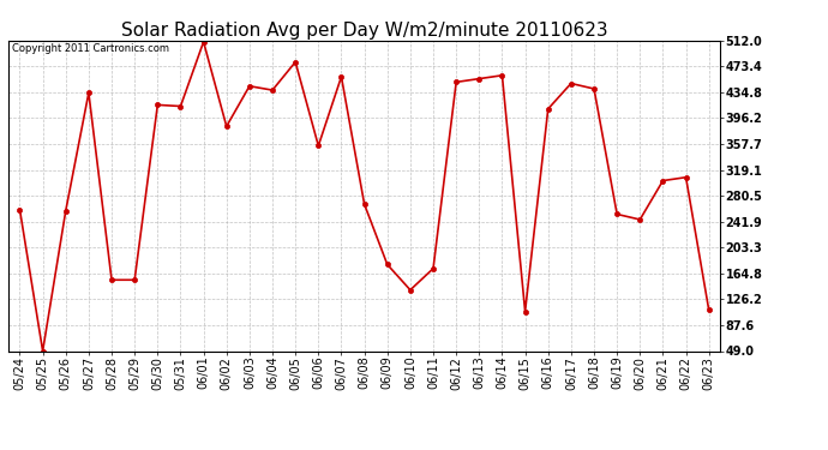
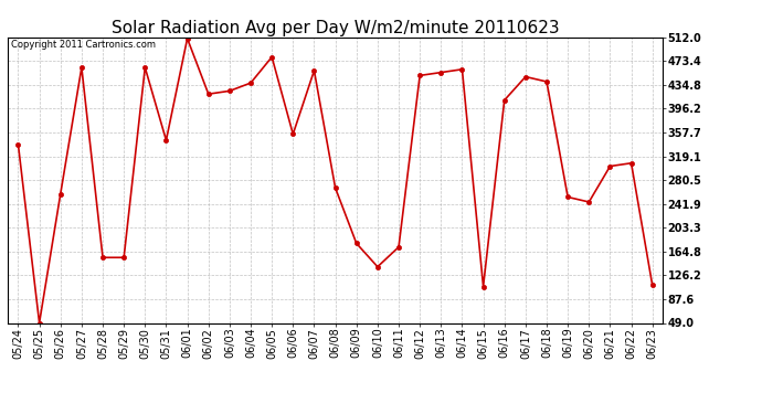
05/24: 260 -> 338
05/27: 434 -> 463
05/30: 416 -> 463
05/31: 414 -> 345
06/02: 384 -> 420
06/03: 444 -> 425
